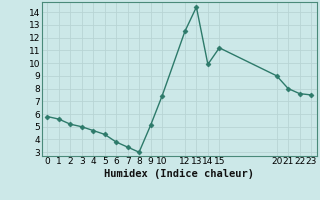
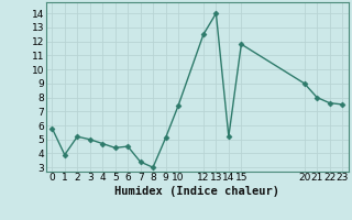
1: 5.6 -> 3.9
6: 3.8 -> 4.5
13: 14.4 -> 14.0
14: 9.9 -> 5.2
15: 11.2 -> 11.8
